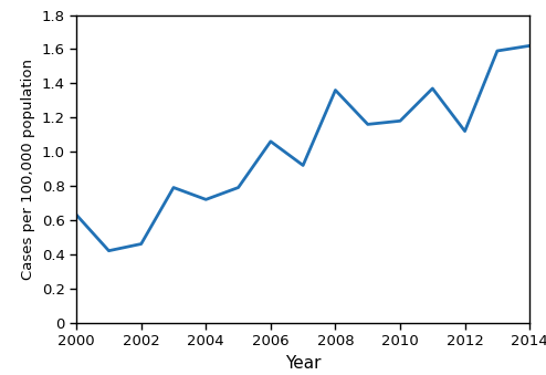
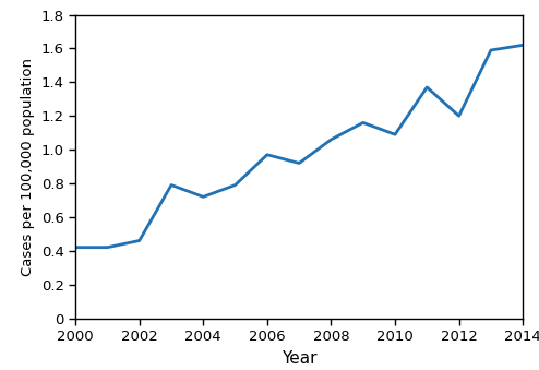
2000: 0.63 -> 0.42
2006: 1.06 -> 0.97
2008: 1.36 -> 1.06
2010: 1.18 -> 1.09
2012: 1.12 -> 1.20
